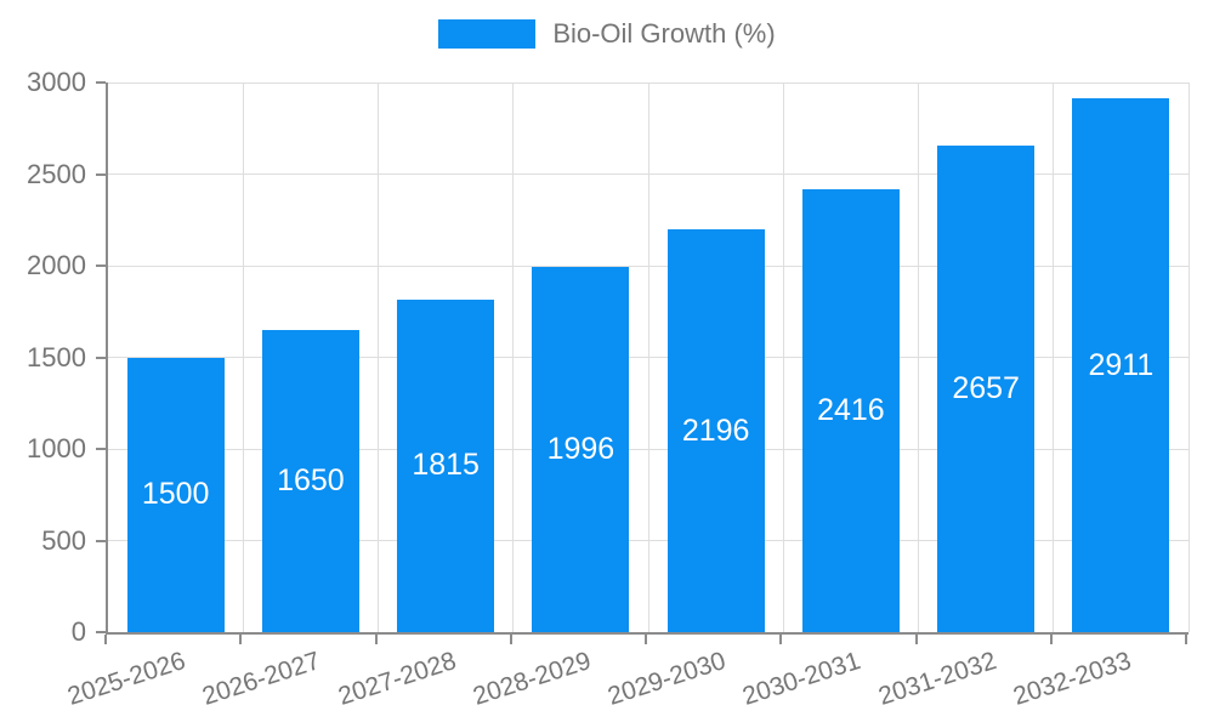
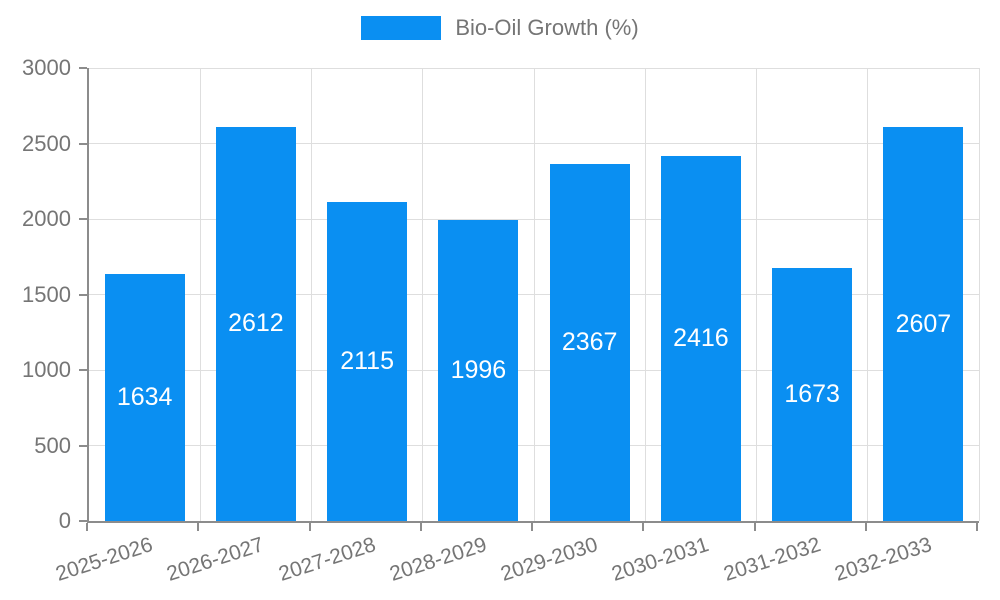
2025-2026: 1500 -> 1634
2026-2027: 1650 -> 2612
2027-2028: 1815 -> 2115
2029-2030: 2196 -> 2367
2031-2032: 2657 -> 1673
2032-2033: 2911 -> 2607
